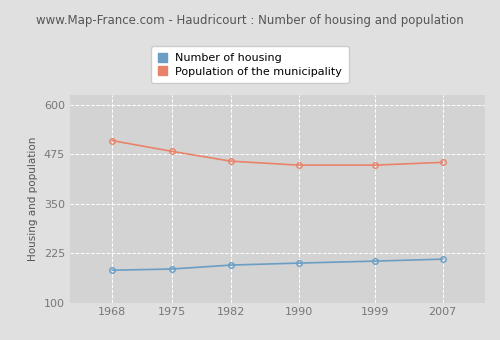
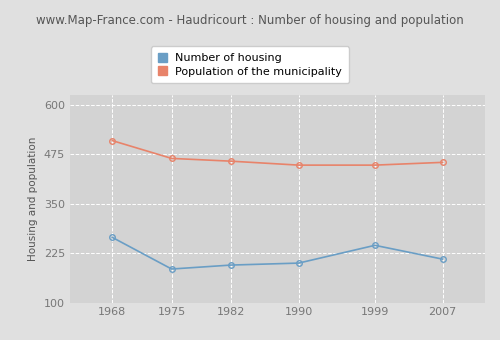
Number of housing/1968: 182 -> 265
Population of the municipality/1975: 483 -> 465
Number of housing/1999: 205 -> 245
